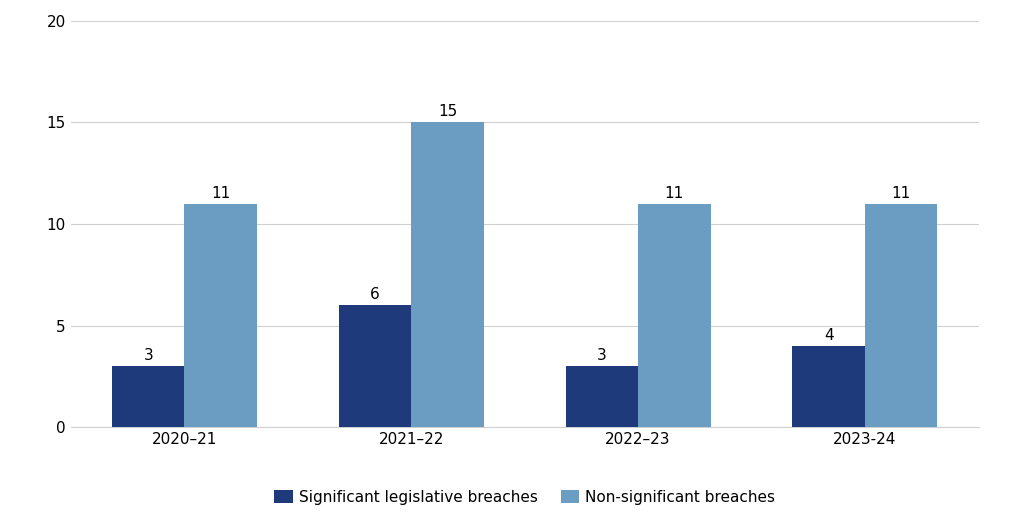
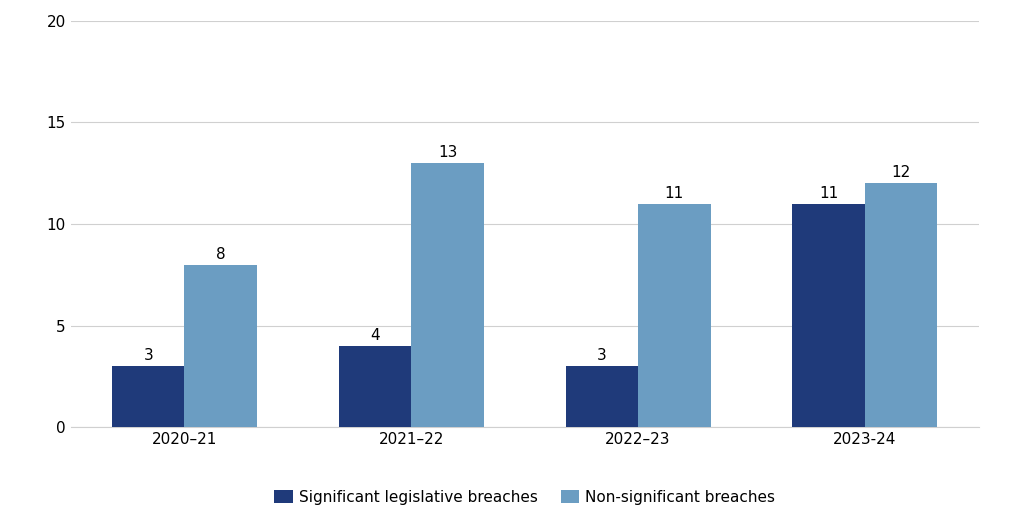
Non-significant breaches/2020–21: 11 -> 8
Significant legislative breaches/2021–22: 6 -> 4
Non-significant breaches/2021–22: 15 -> 13
Significant legislative breaches/2023-24: 4 -> 11
Non-significant breaches/2023-24: 11 -> 12
